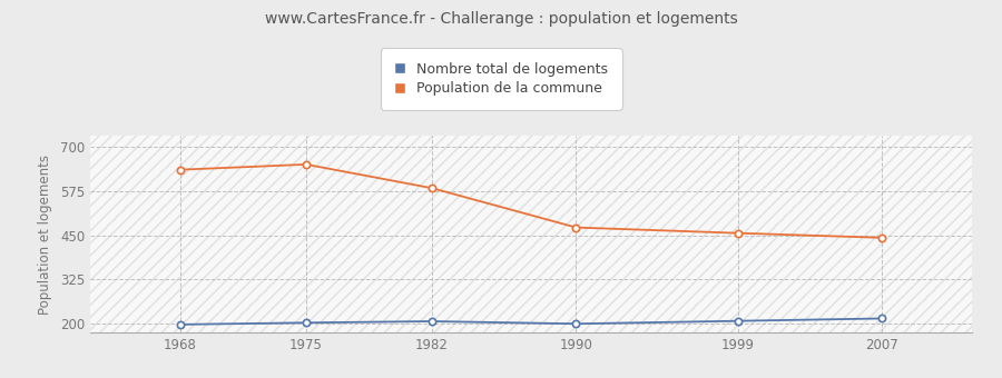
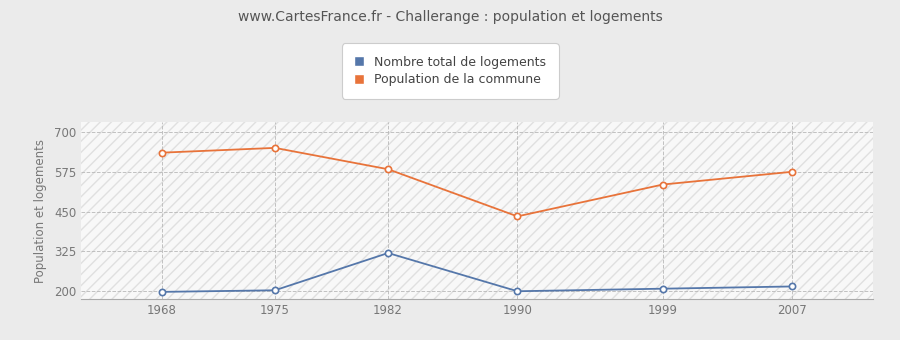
Nombre total de logements/1982: 207 -> 320
Population de la commune/1990: 472 -> 435
Population de la commune/1999: 456 -> 535
Population de la commune/2007: 443 -> 575
